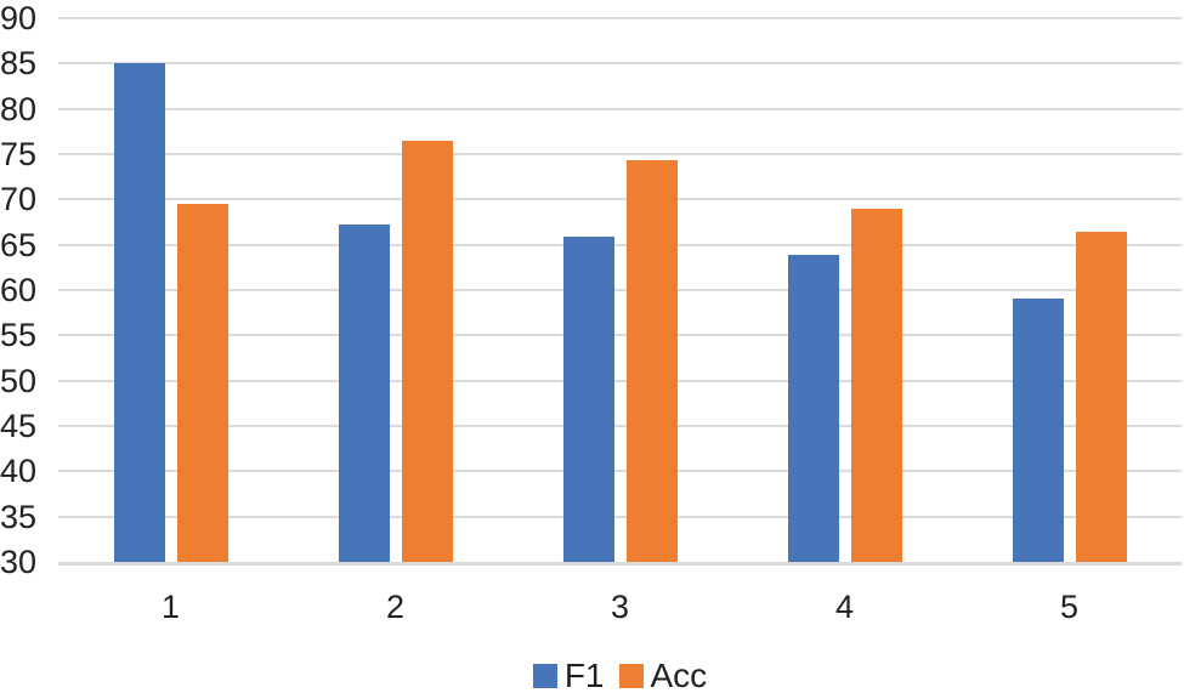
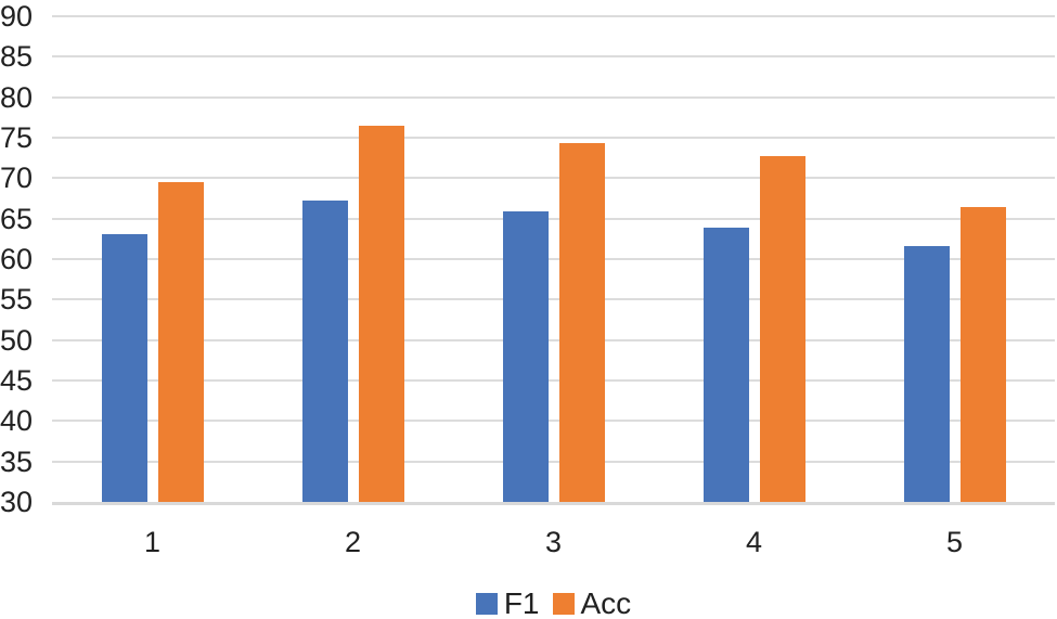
F1/1: 85 -> 63
Acc/4: 69 -> 73
F1/5: 59 -> 62
